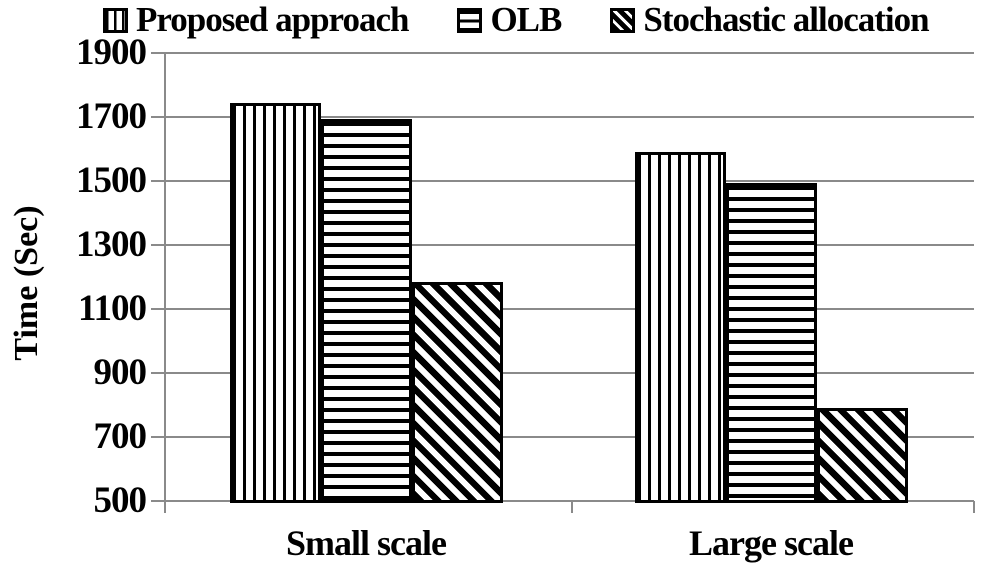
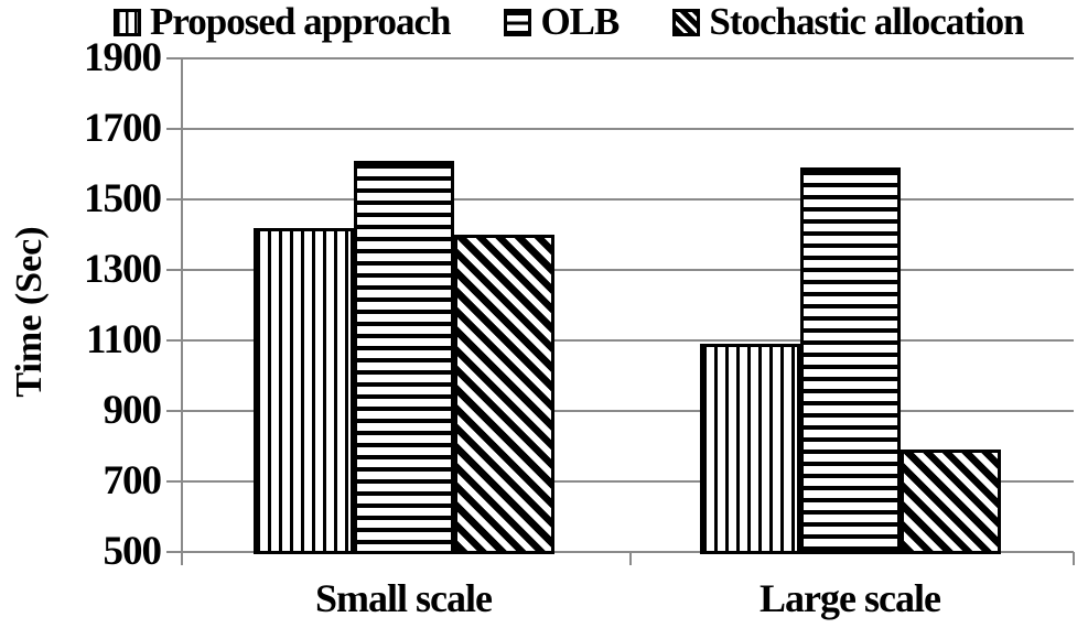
Proposed approach/Small scale: 1740 -> 1420
OLB/Small scale: 1700 -> 1610
Stochastic allocation/Small scale: 1180 -> 1400
Proposed approach/Large scale: 1590 -> 1090
OLB/Large scale: 1500 -> 1590
